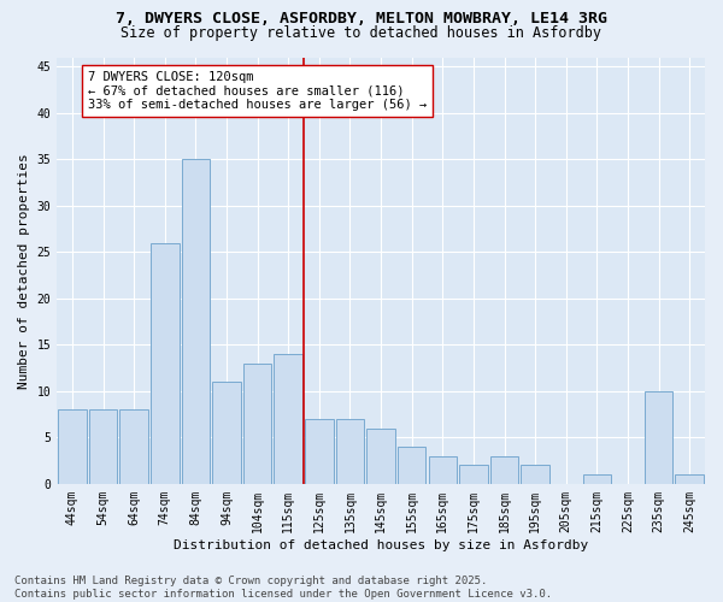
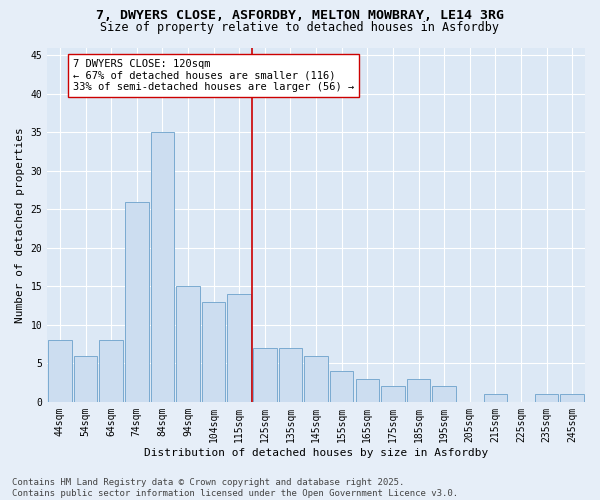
54sqm: 8 -> 6
94sqm: 11 -> 15
235sqm: 10 -> 1
